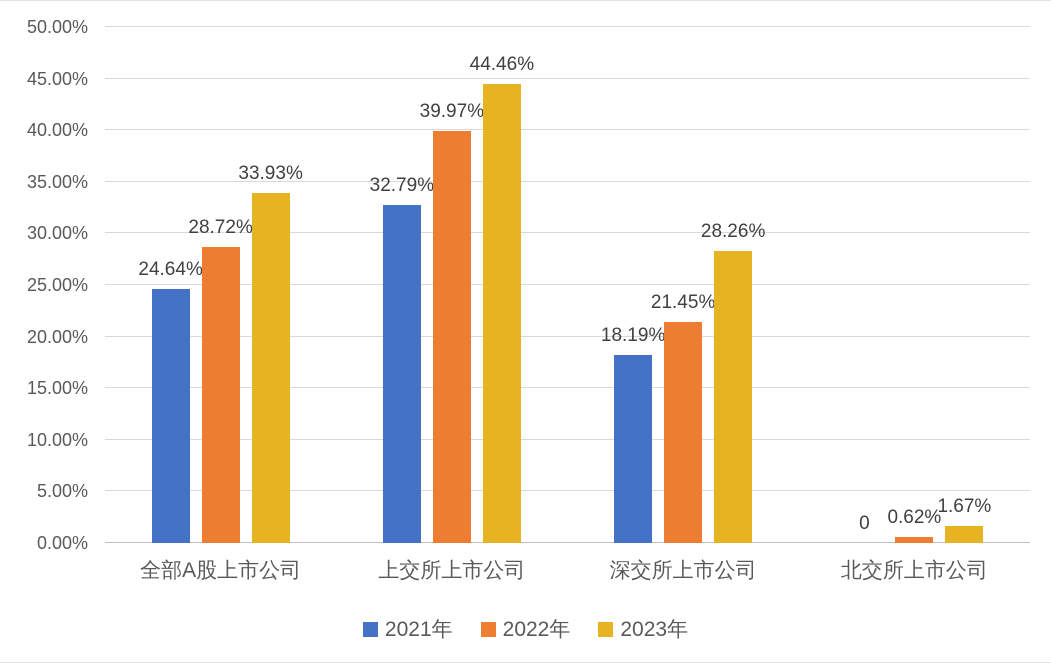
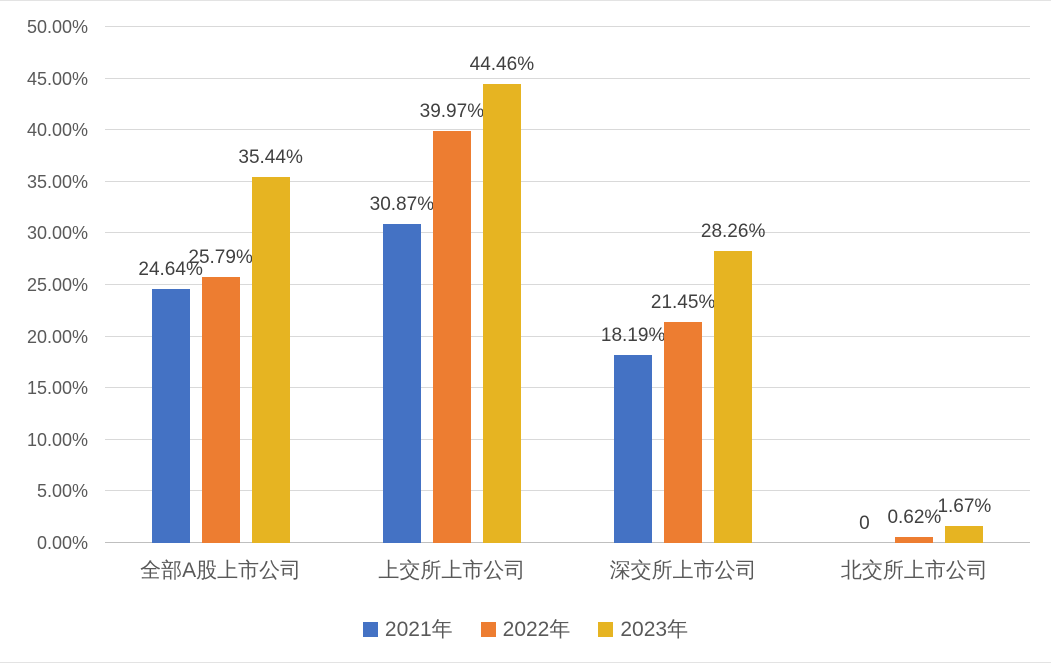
2022年/全部A股上市公司: 28.72% -> 25.79%
2023年/全部A股上市公司: 33.93% -> 35.44%
2021年/上交所上市公司: 32.79% -> 30.87%
